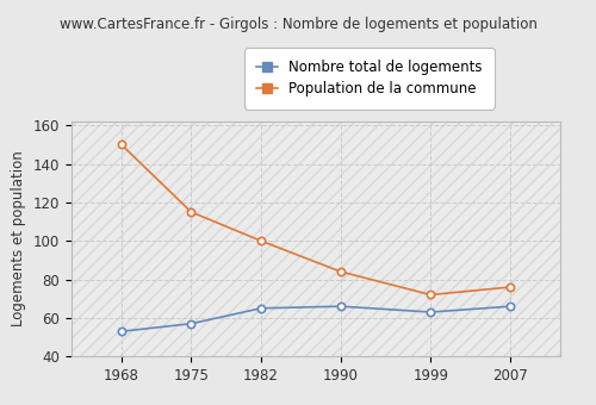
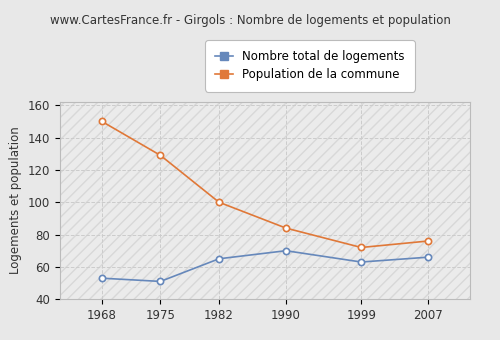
Nombre total de logements/1975: 57 -> 51
Population de la commune/1975: 115 -> 129
Nombre total de logements/1990: 66 -> 70
